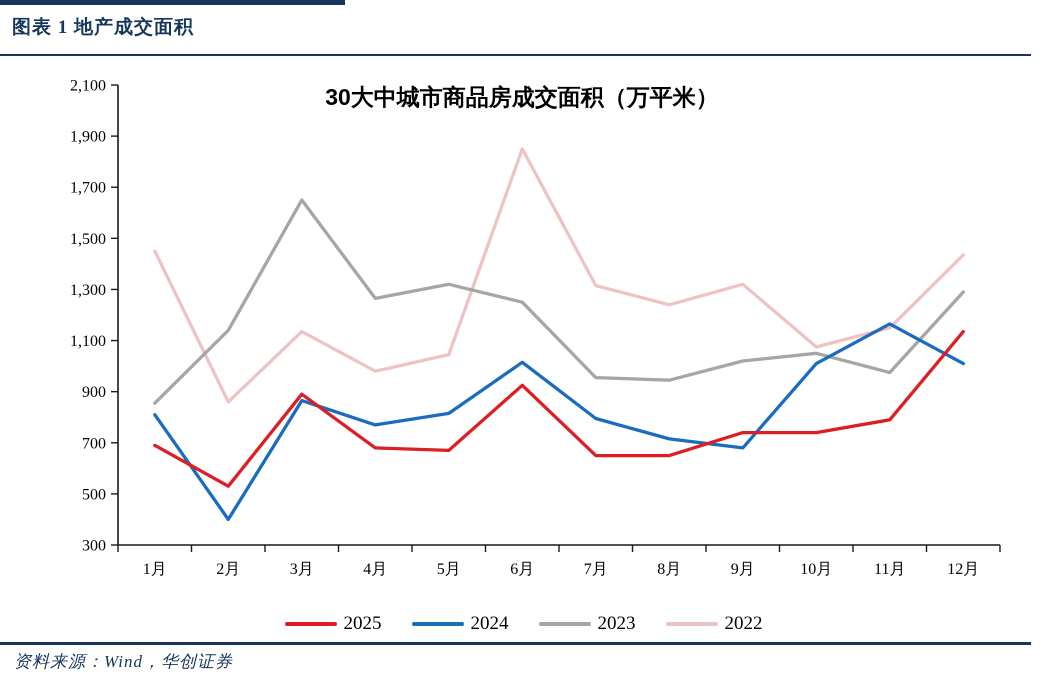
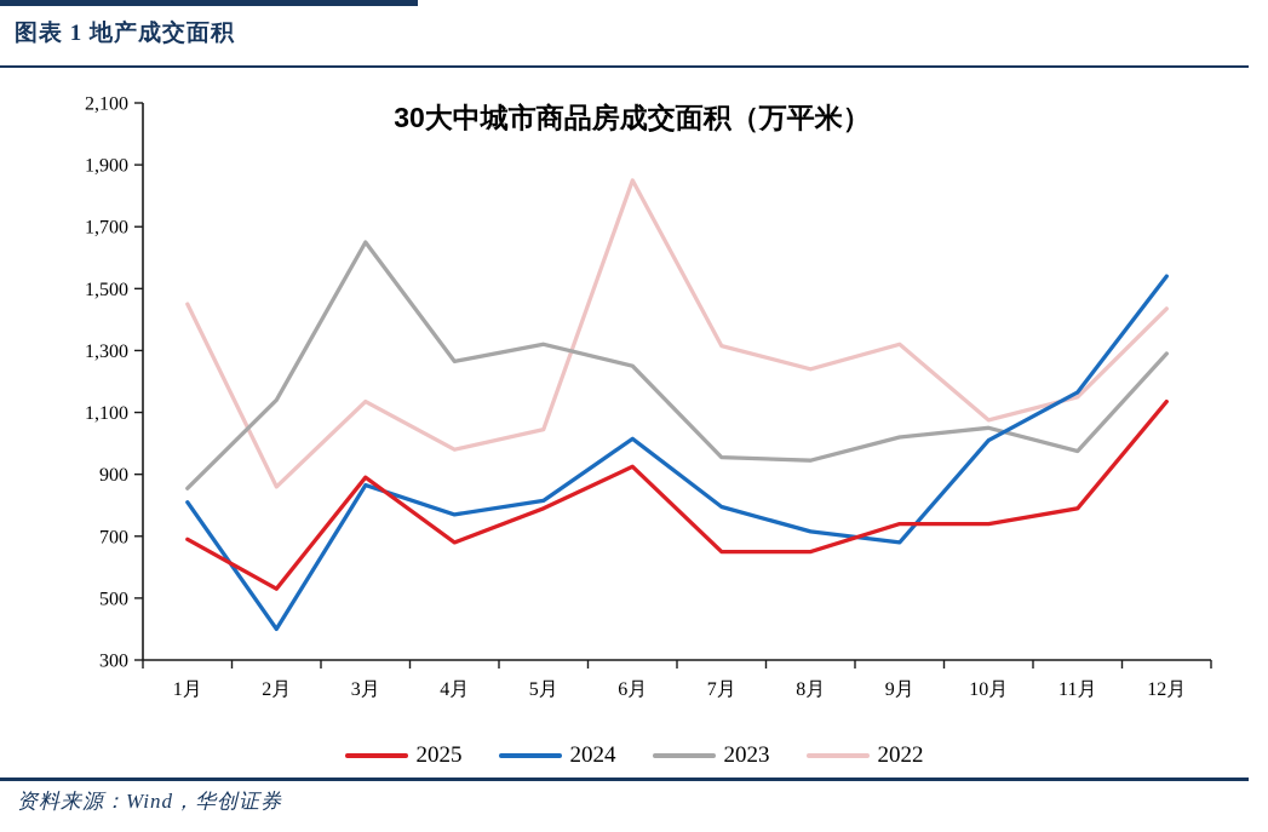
2025/5月: 670 -> 790
2024/12月: 1010 -> 1540
